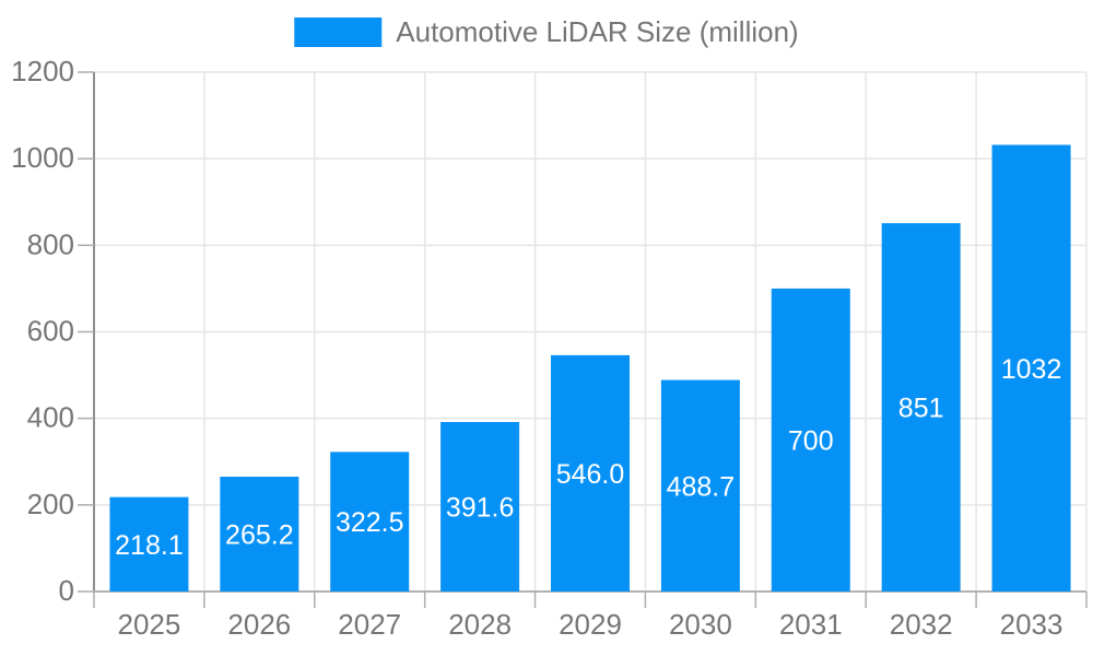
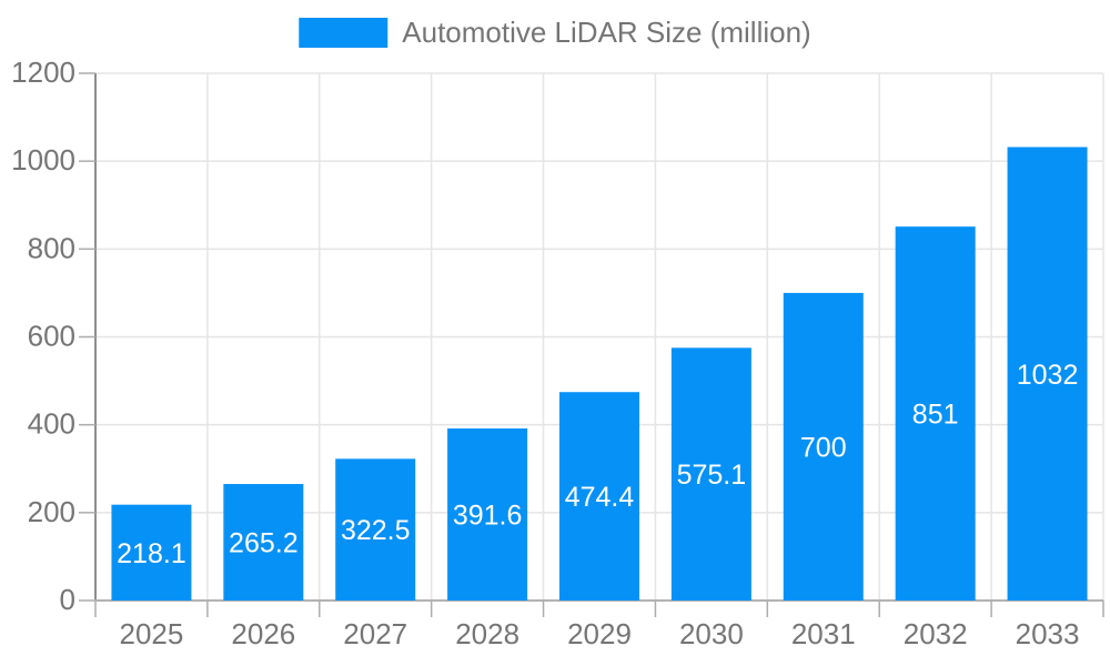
2029: 546.0 -> 474.4
2030: 488.7 -> 575.1
